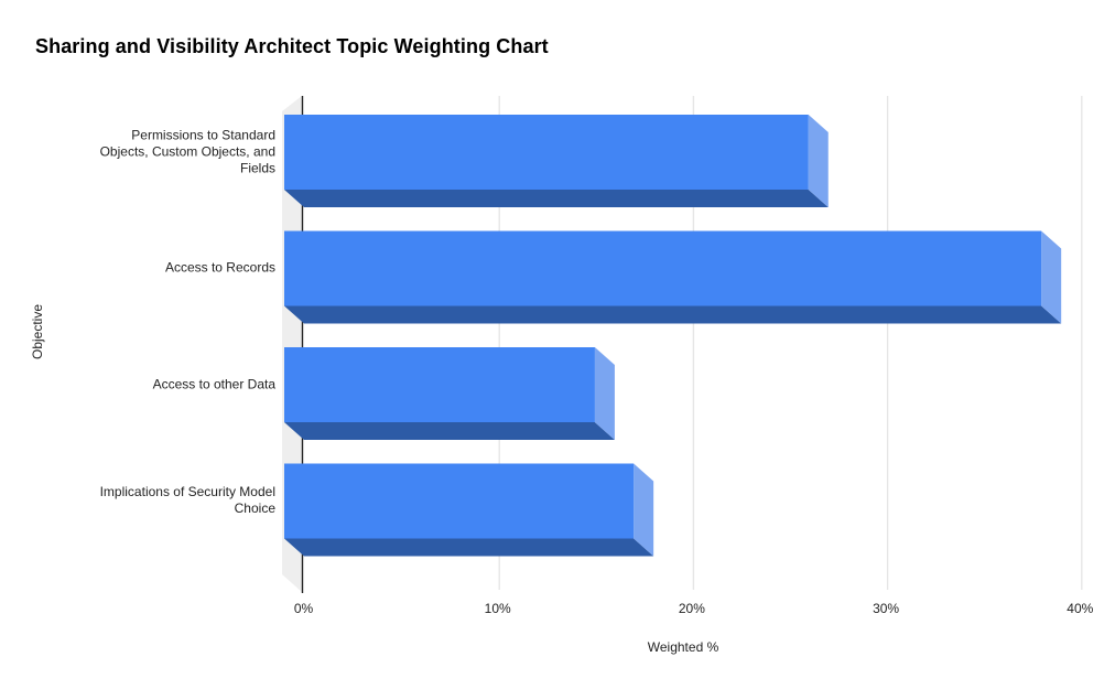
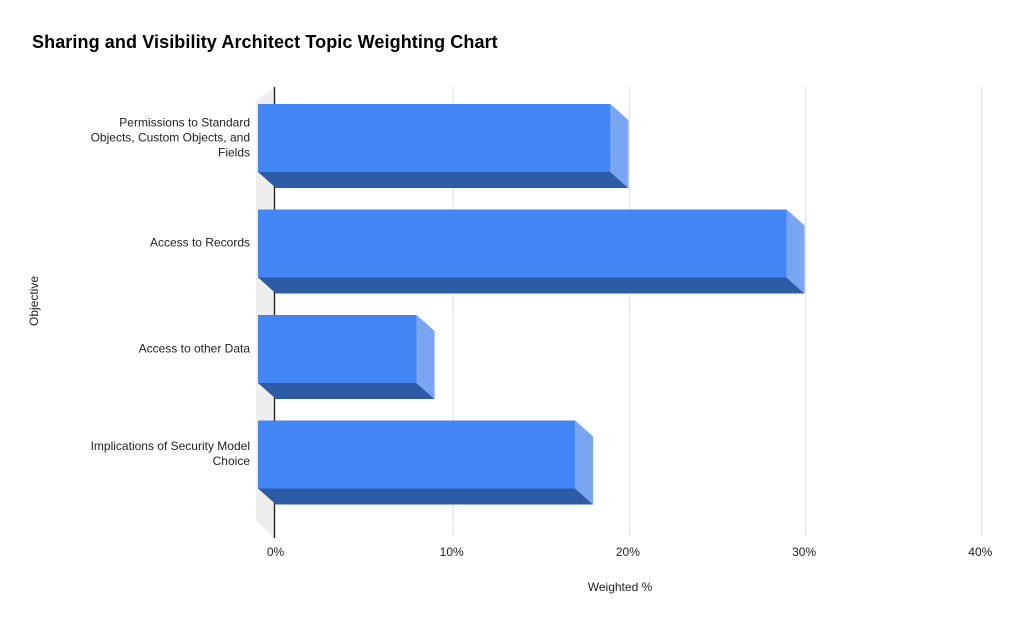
Permissions to Standard Objects, Custom Objects, and Fields: 27% -> 20%
Access to Records: 39% -> 30%
Access to other Data: 16% -> 9%
